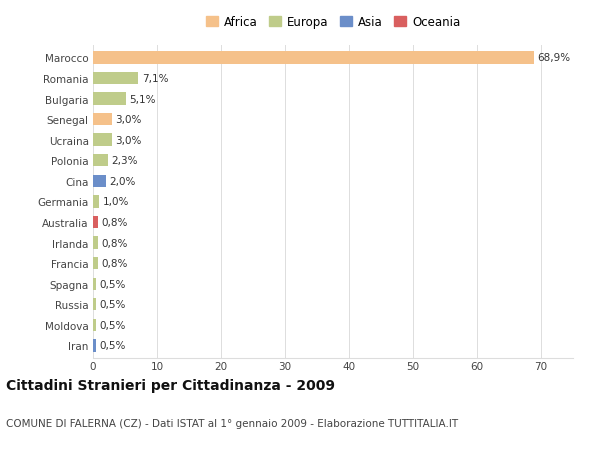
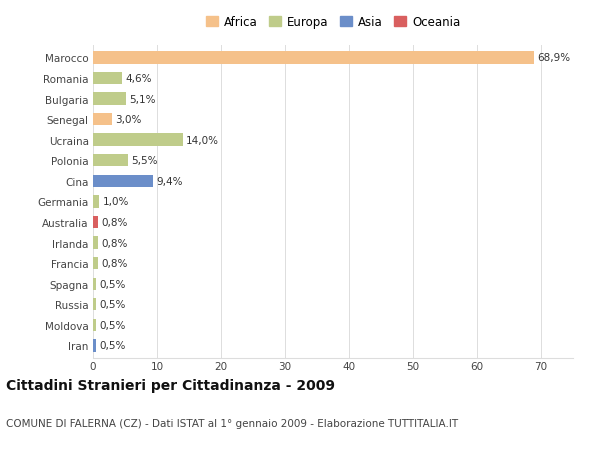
Romania: 7,1% -> 4,6%
Ucraina: 3,0% -> 14,0%
Polonia: 2,3% -> 5,5%
Cina: 2,0% -> 9,4%
